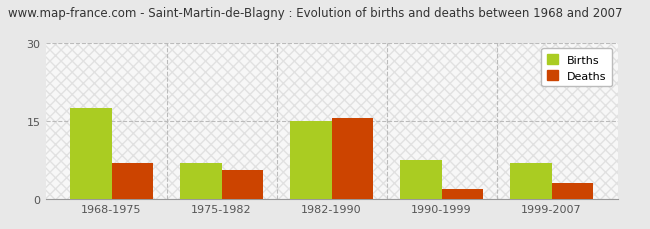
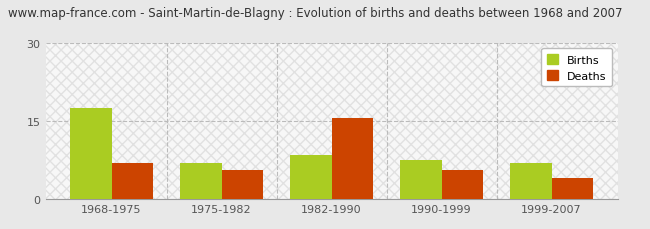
Births/1982-1990: 15.0 -> 8.5
Deaths/1990-1999: 2.0 -> 5.5
Deaths/1999-2007: 3.0 -> 4.0
